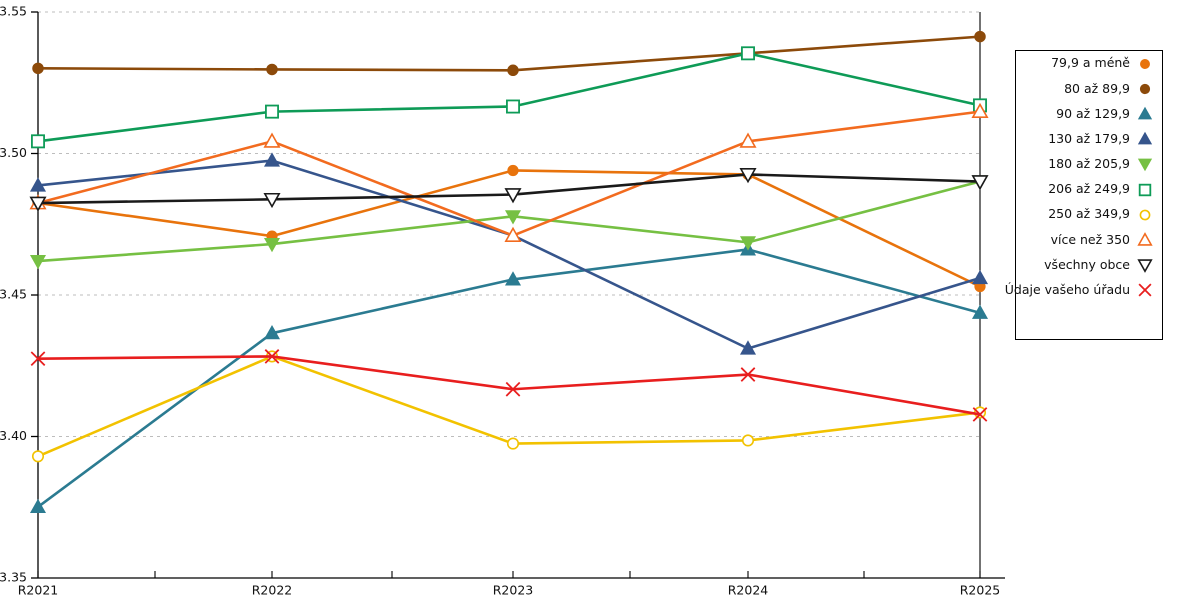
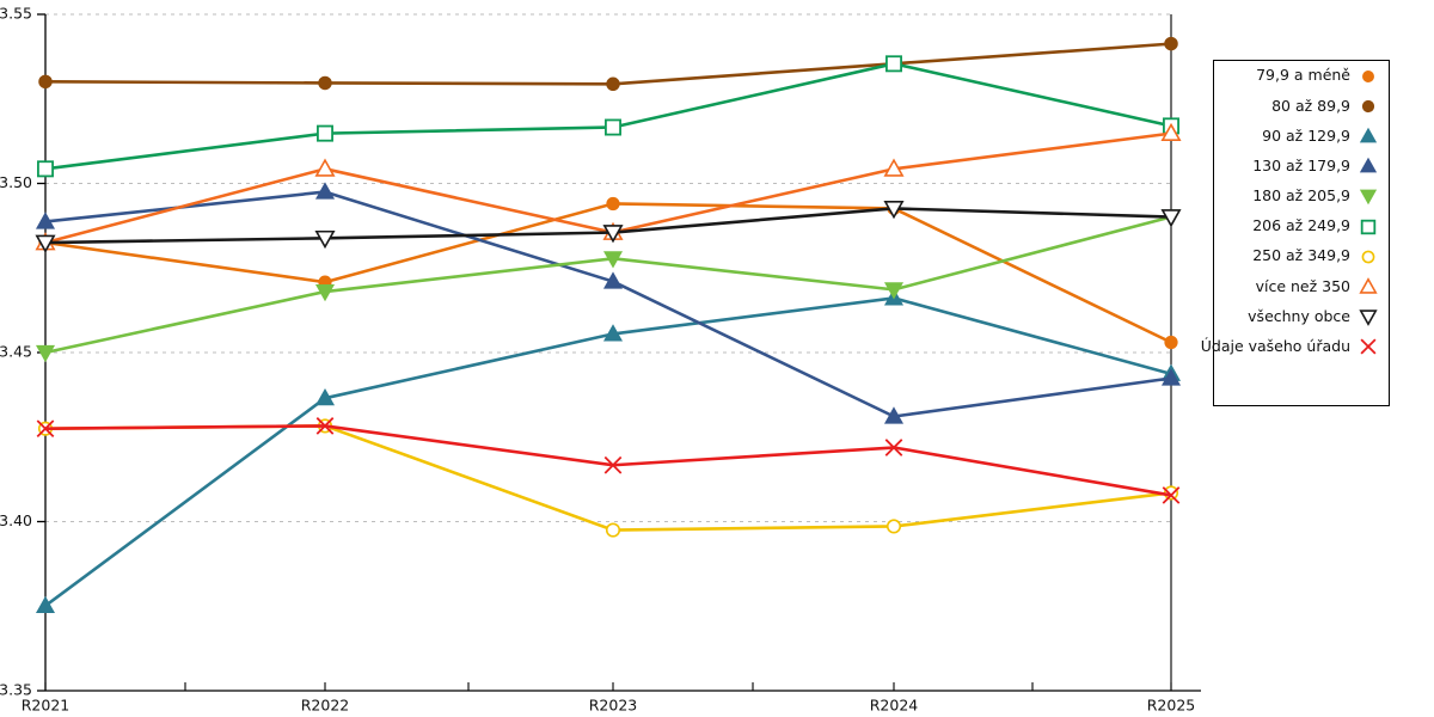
180 až 205,9/R2021: 3.462 -> 3.450
250 až 349,9/R2021: 3.393 -> 3.428
více než 350/R2023: 3.471 -> 3.486
130 až 179,9/R2025: 3.456 -> 3.442
